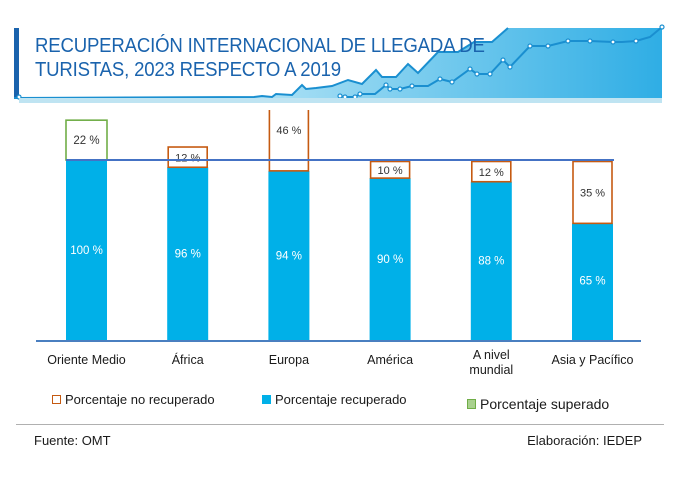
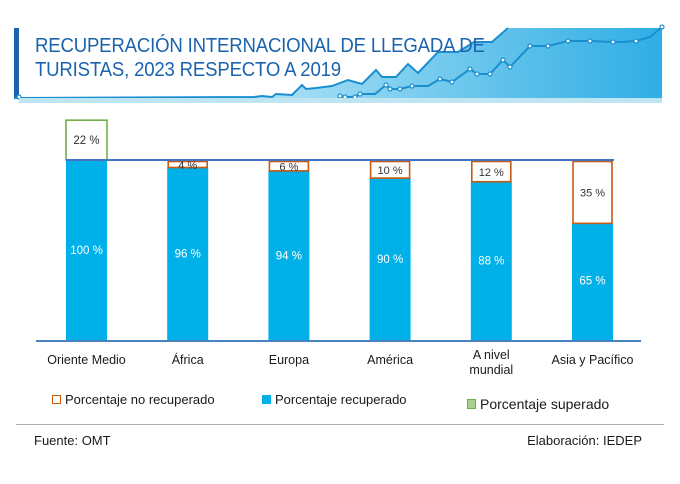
Porcentaje no recuperado/África: 12 -> 4
Porcentaje no recuperado/Europa: 46 -> 6
